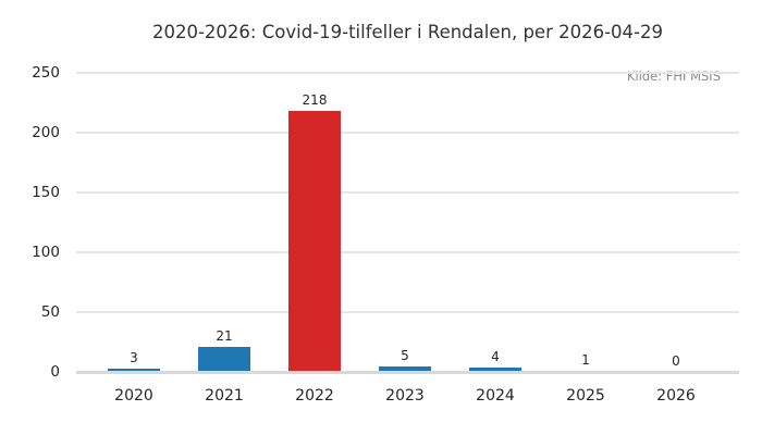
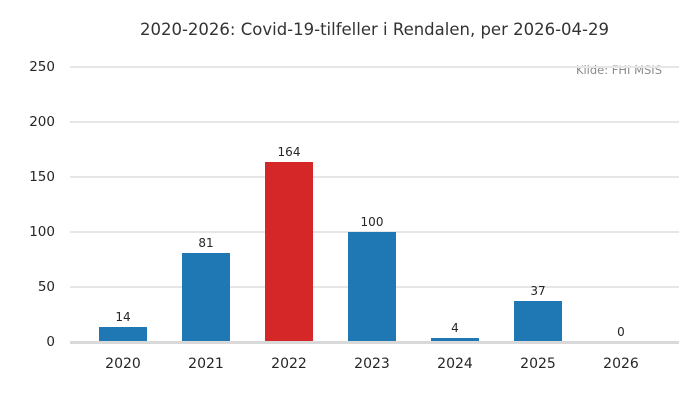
2020: 3 -> 14
2021: 21 -> 81
2022: 218 -> 164
2023: 5 -> 100
2025: 1 -> 37
